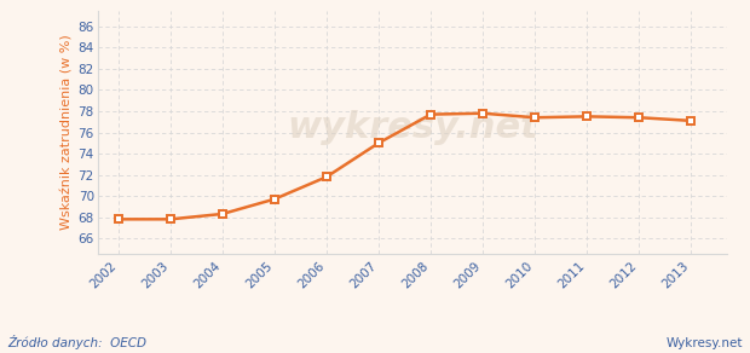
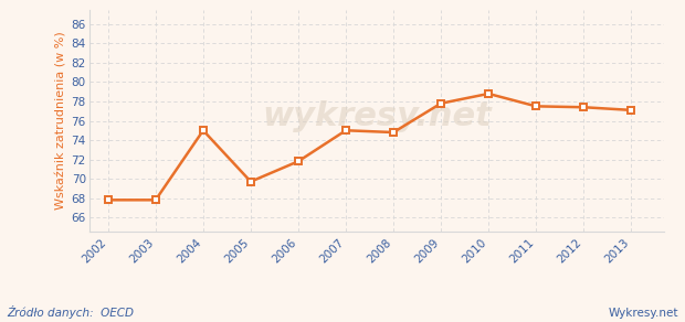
2004: 68.3 -> 75.0
2008: 77.7 -> 74.8
2010: 77.4 -> 78.8
